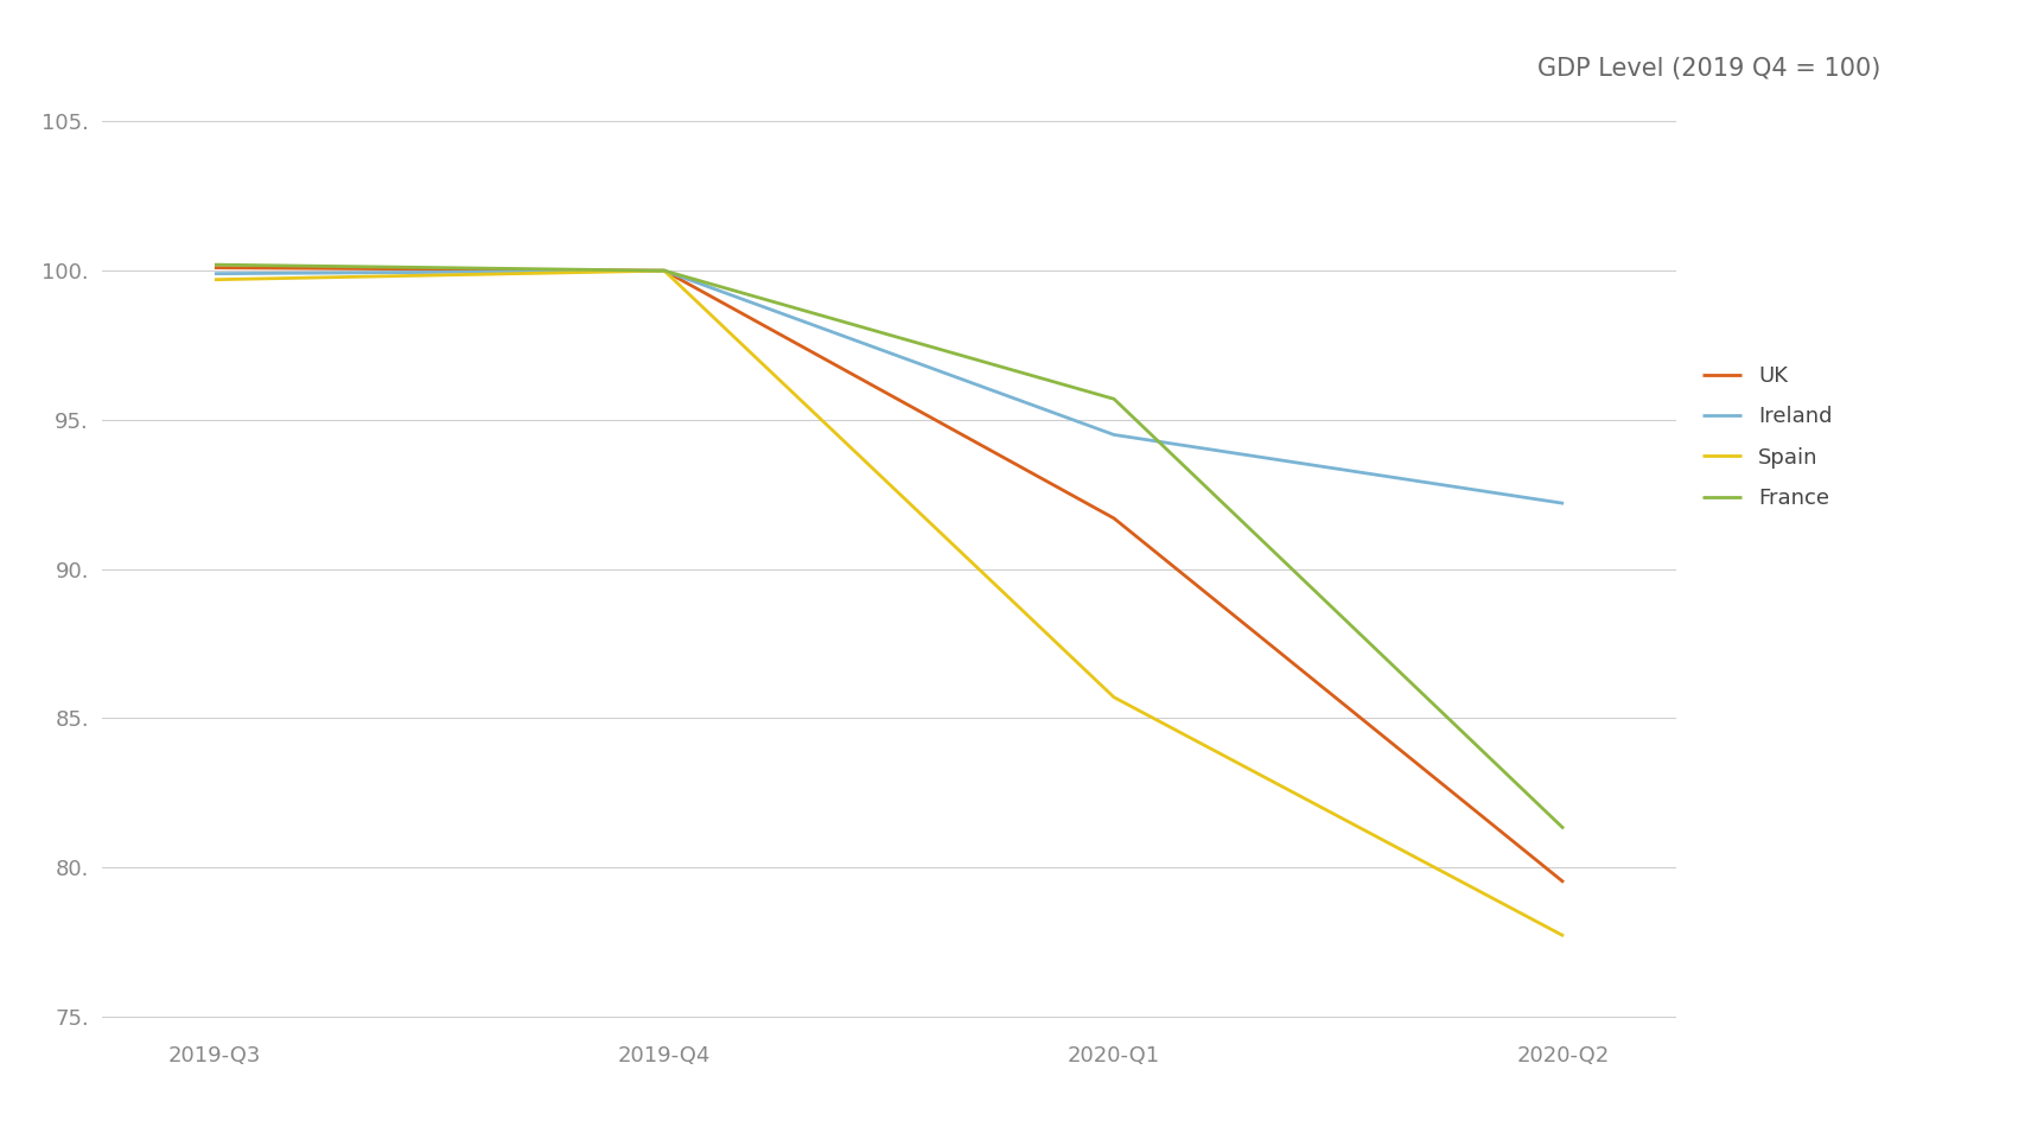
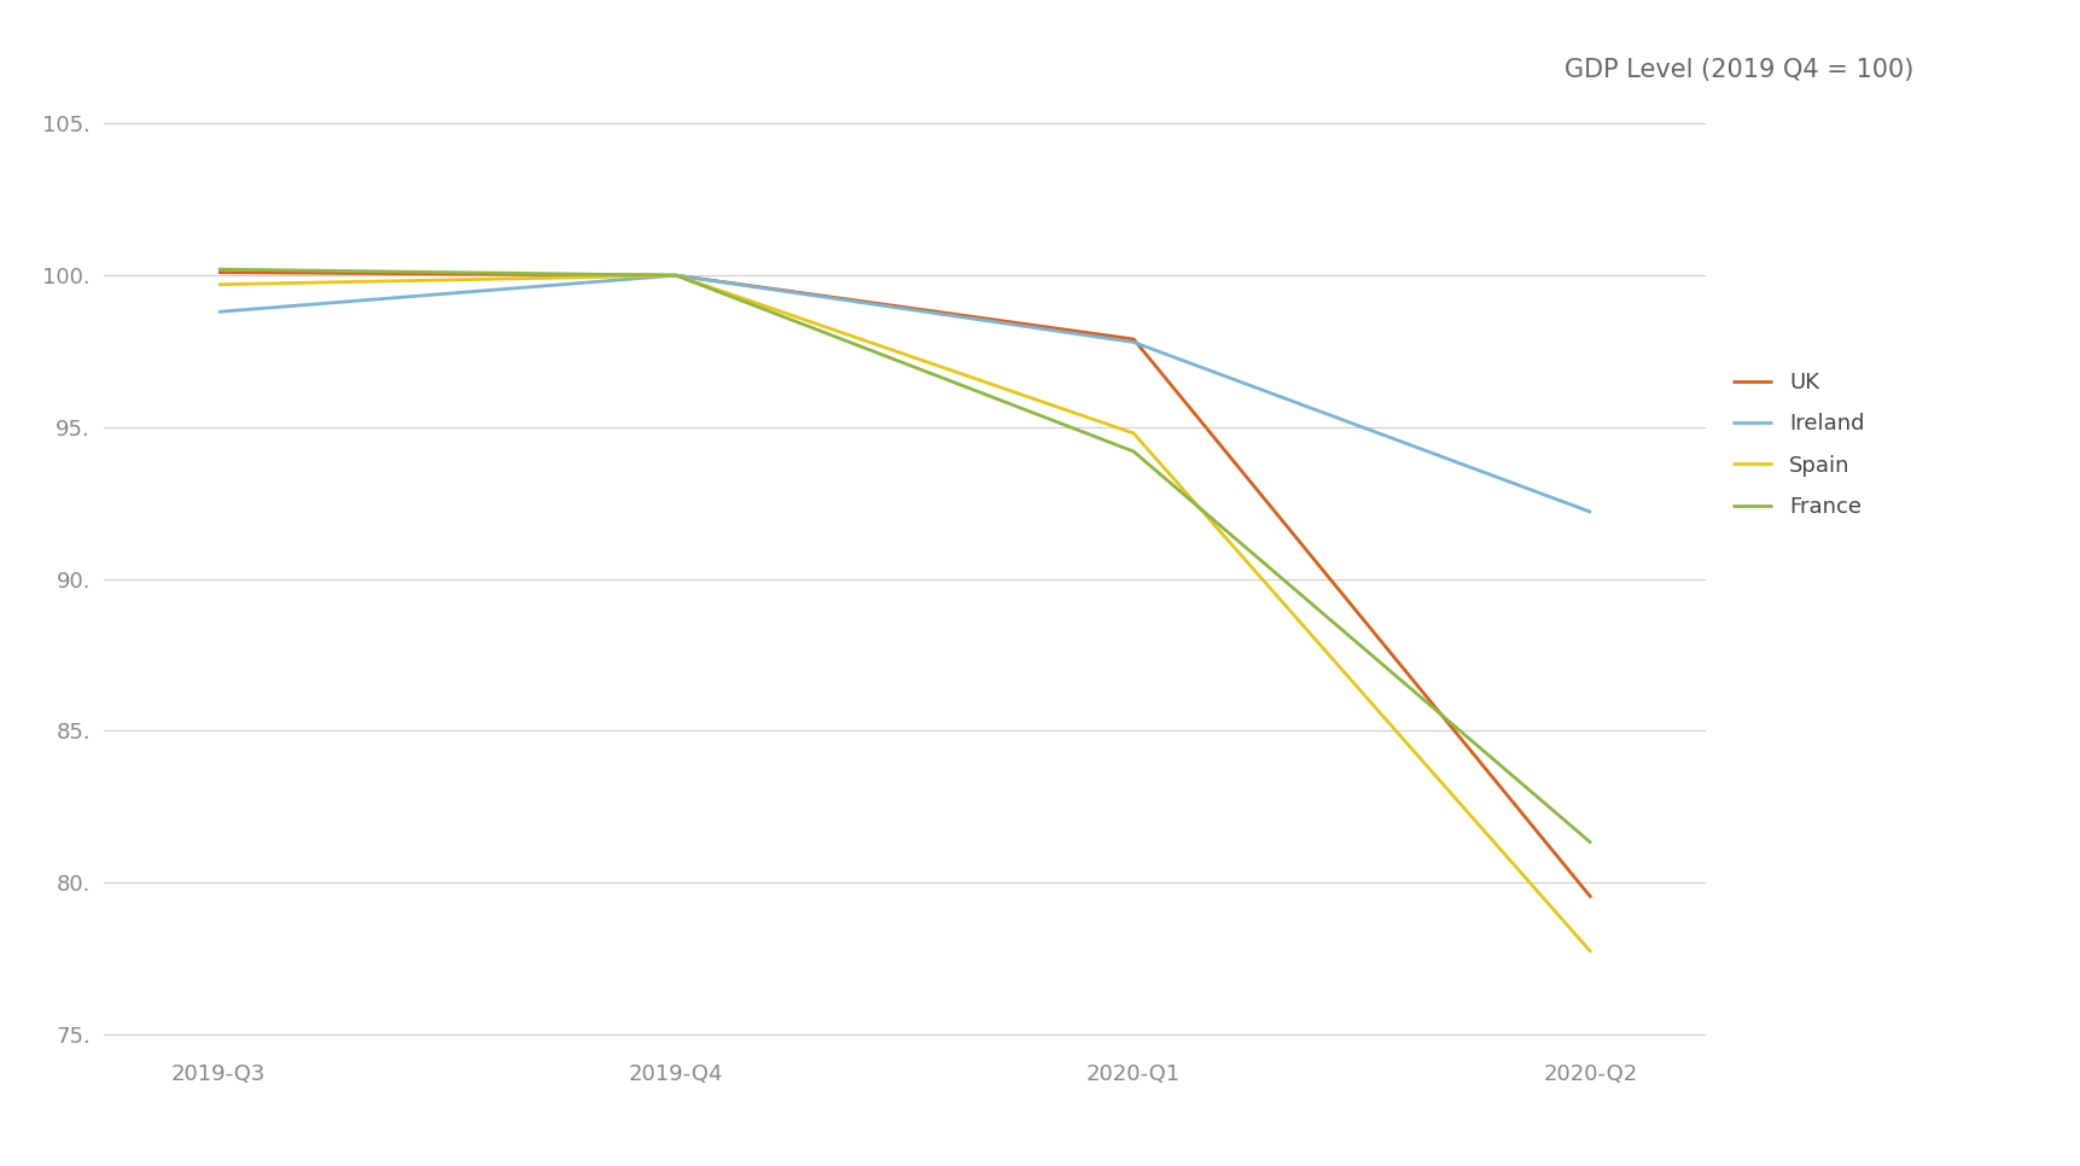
Ireland/2019-Q3: 99.9. -> 98.8.
UK/2020-Q1: 91.7. -> 97.9.
Ireland/2020-Q1: 94.5. -> 97.8.
Spain/2020-Q1: 85.7. -> 94.8.
France/2020-Q1: 95.7. -> 94.2.
